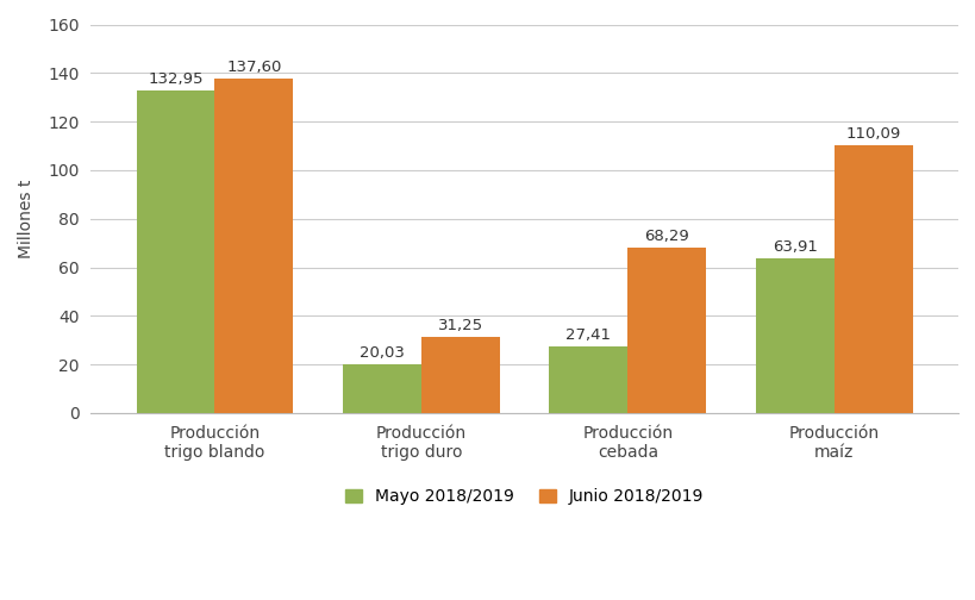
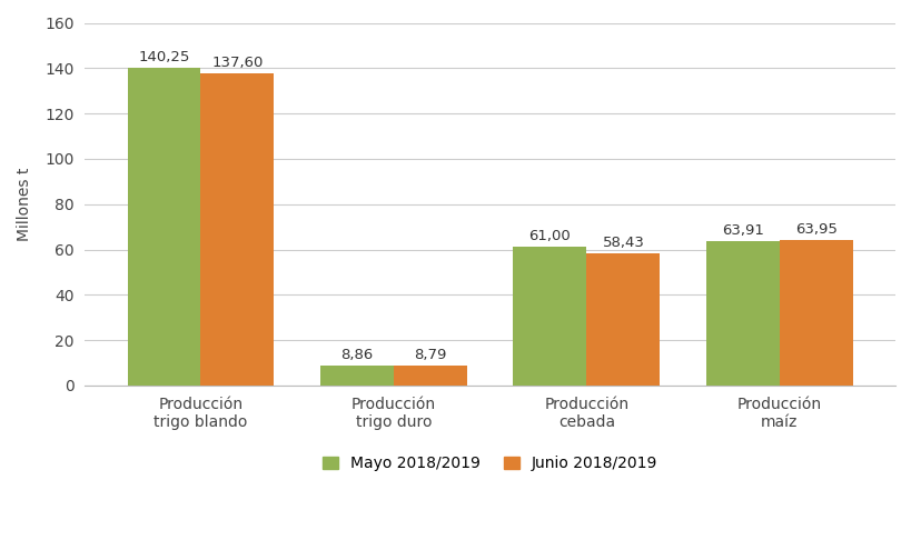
Mayo 2018/2019/Producción trigo blando: 132,95 -> 140,25
Mayo 2018/2019/Producción trigo duro: 20,03 -> 8,86
Junio 2018/2019/Producción trigo duro: 31,25 -> 8,79
Mayo 2018/2019/Producción cebada: 27,41 -> 61,00
Junio 2018/2019/Producción cebada: 68,29 -> 58,43
Junio 2018/2019/Producción maíz: 110,09 -> 63,95
